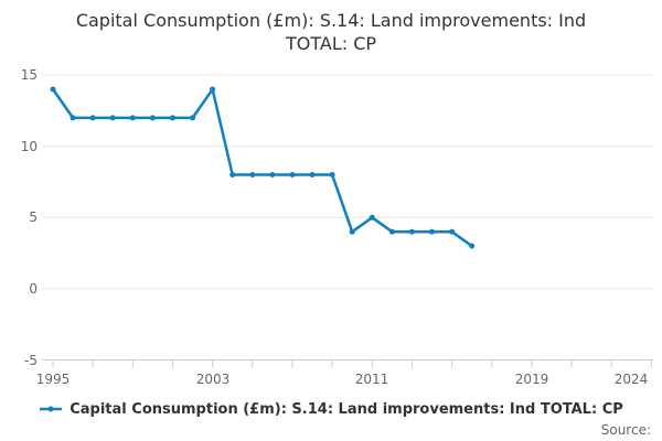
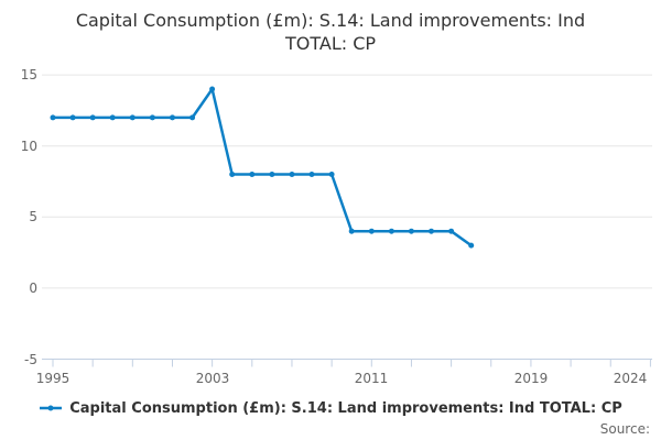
1995: 14 -> 12
2011: 5 -> 4
